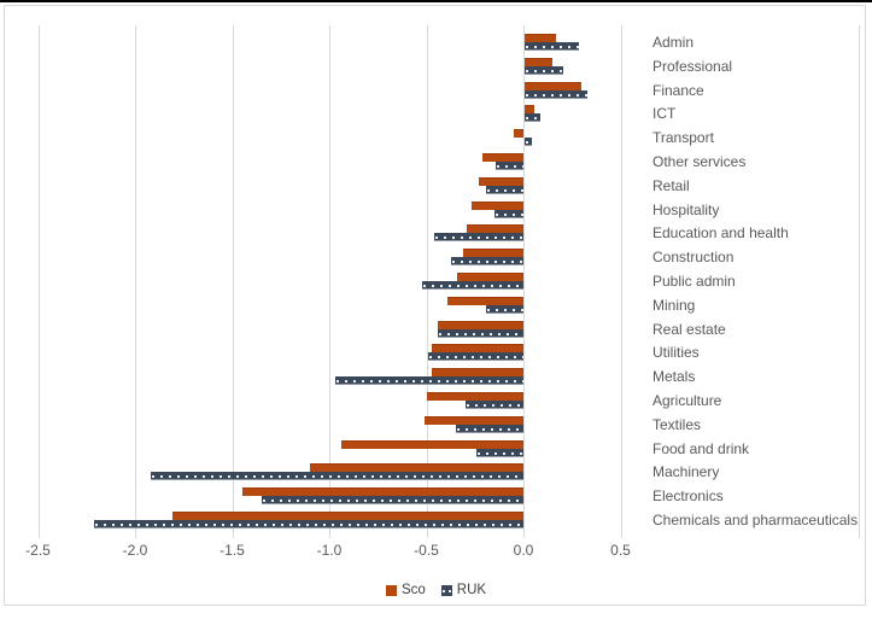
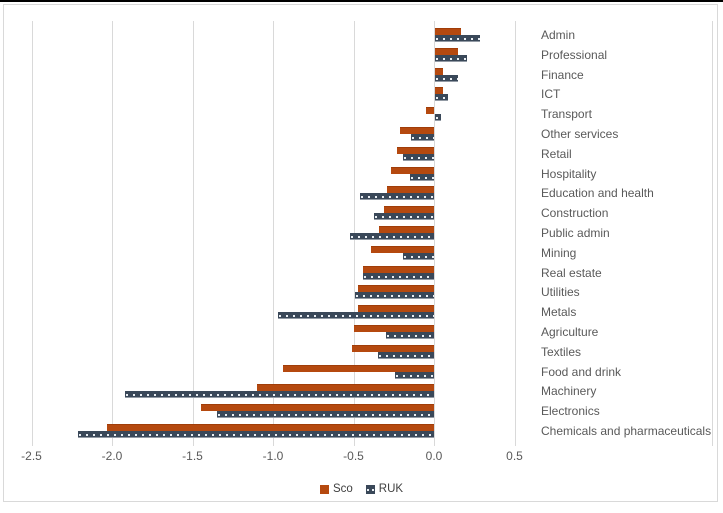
Sco/Finance: 0.29 -> 0.05
RUK/Finance: 0.32 -> 0.14
Sco/Chemicals and pharmaceuticals: -1.81 -> -2.03
